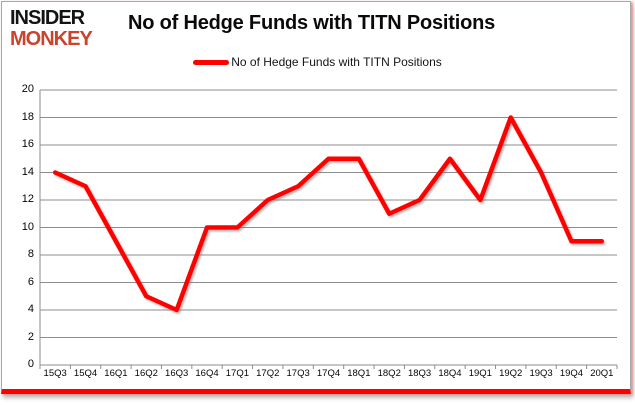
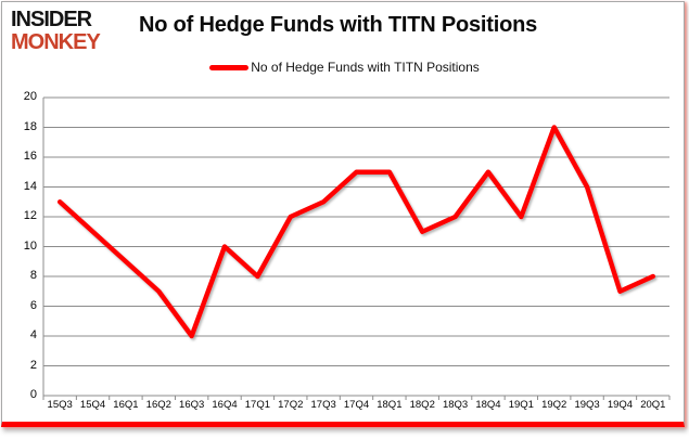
15Q3: 14 -> 13
15Q4: 13 -> 11
16Q2: 5 -> 7
17Q1: 10 -> 8
19Q4: 9 -> 7
20Q1: 9 -> 8
